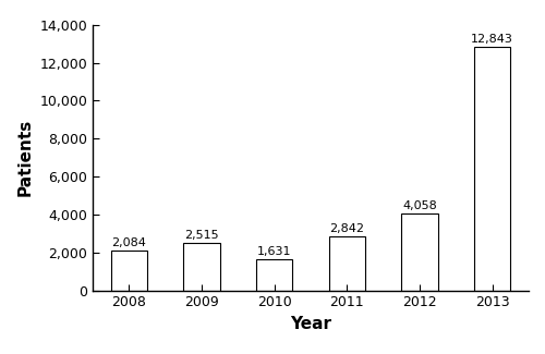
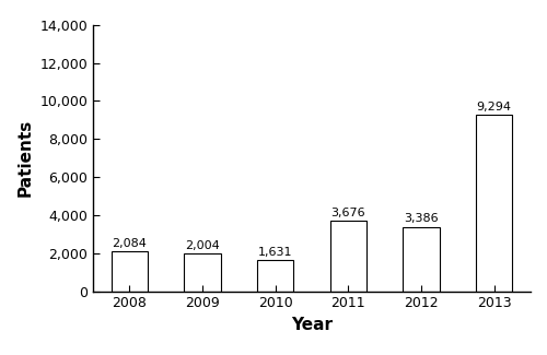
2009: 2,515 -> 2,004
2011: 2,842 -> 3,676
2012: 4,058 -> 3,386
2013: 12,843 -> 9,294
